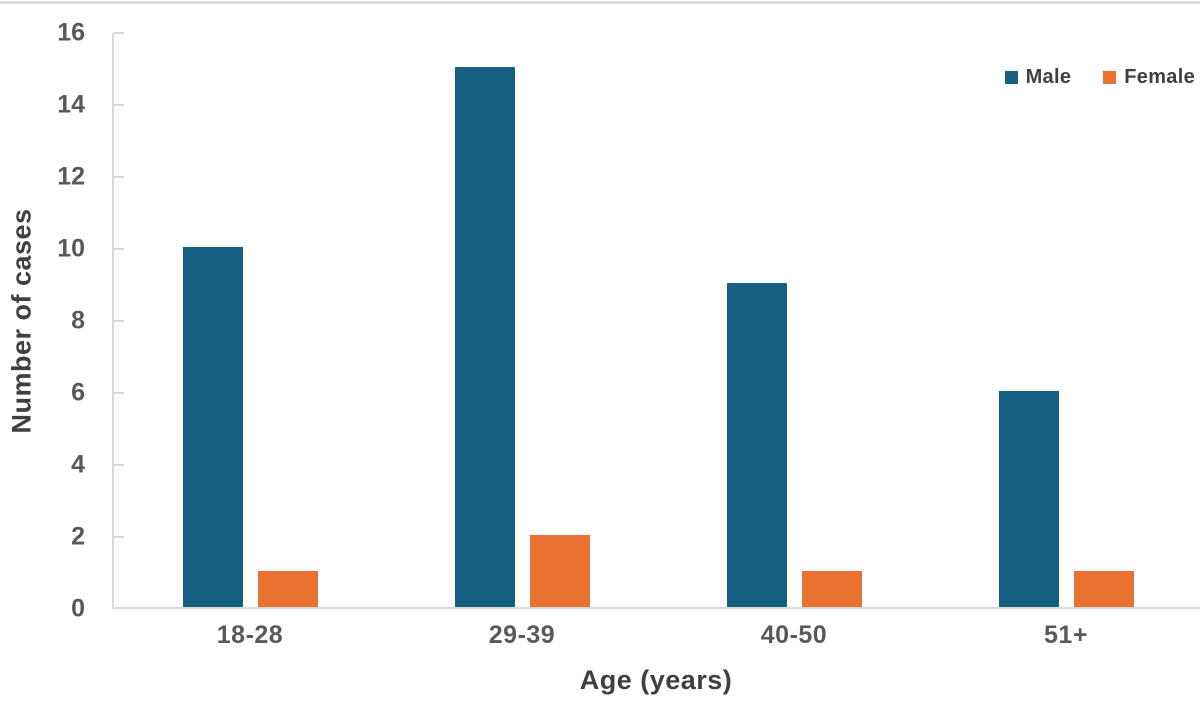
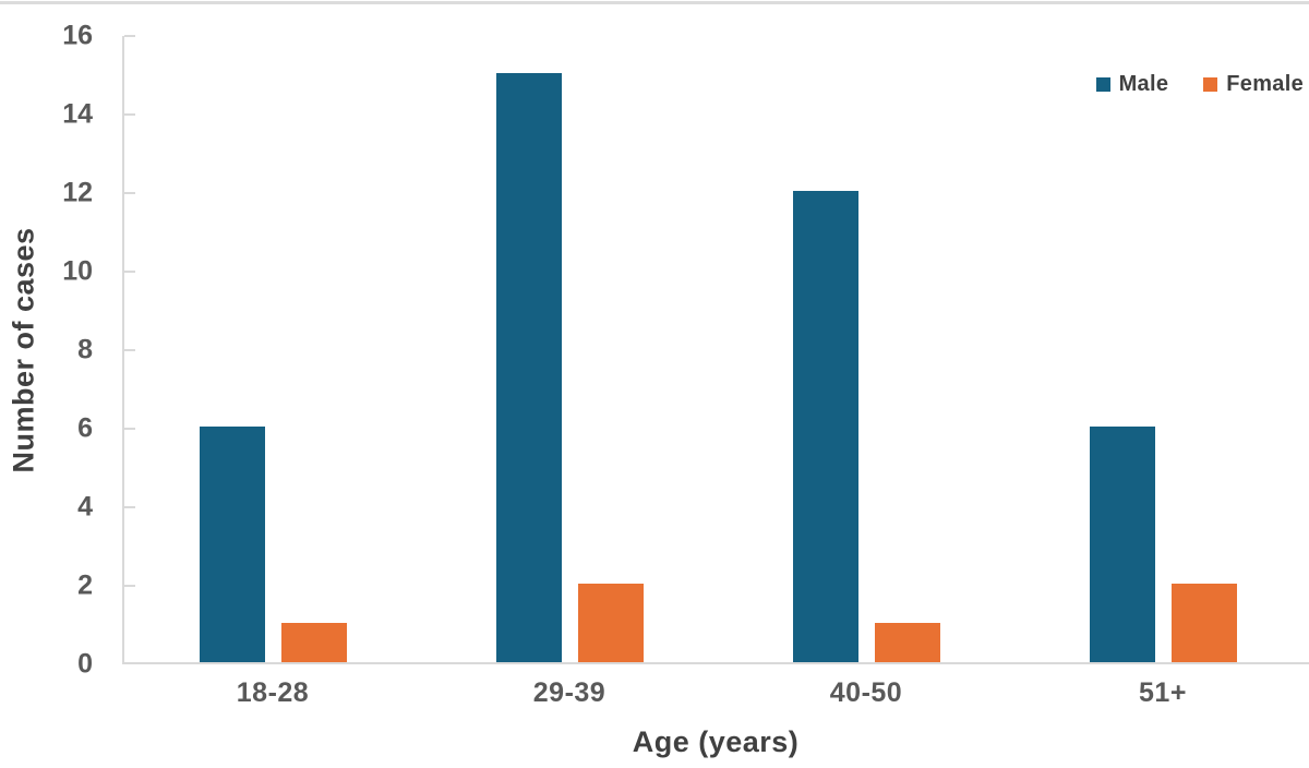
Male/18-28: 10 -> 6
Male/40-50: 9 -> 12
Female/51+: 1 -> 2
